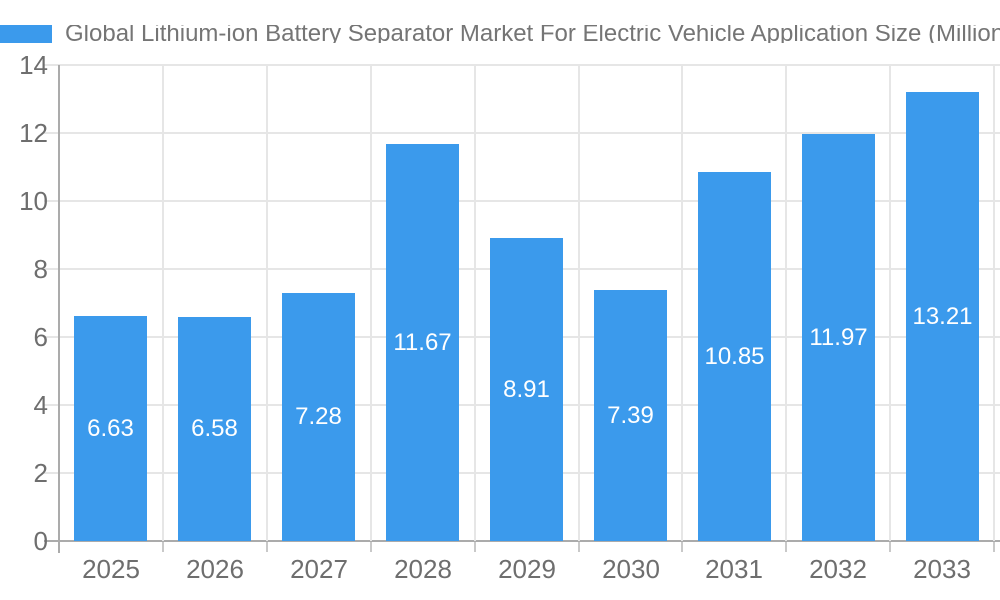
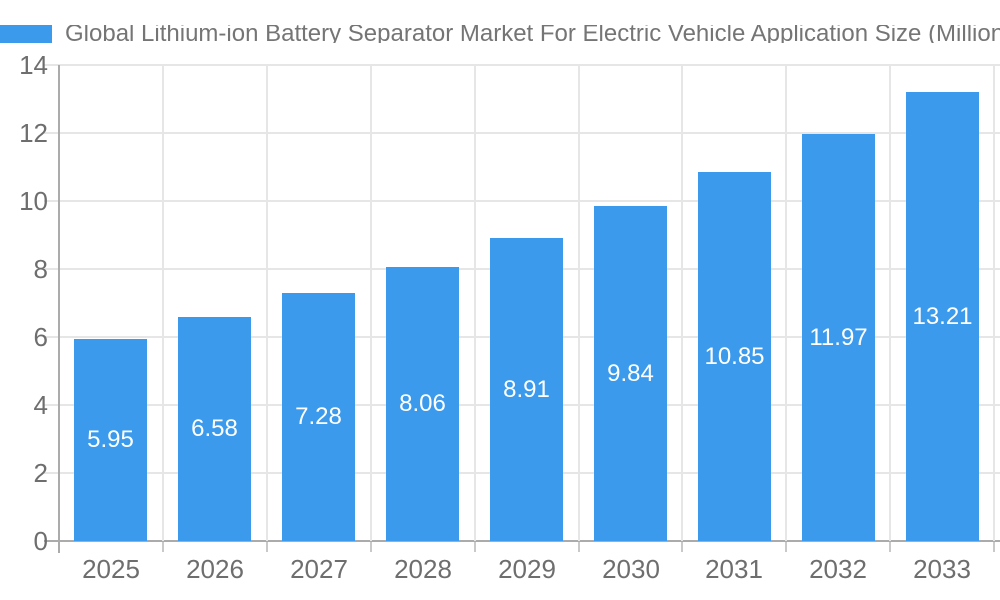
2025: 6.63 -> 5.95
2028: 11.67 -> 8.06
2030: 7.39 -> 9.84
